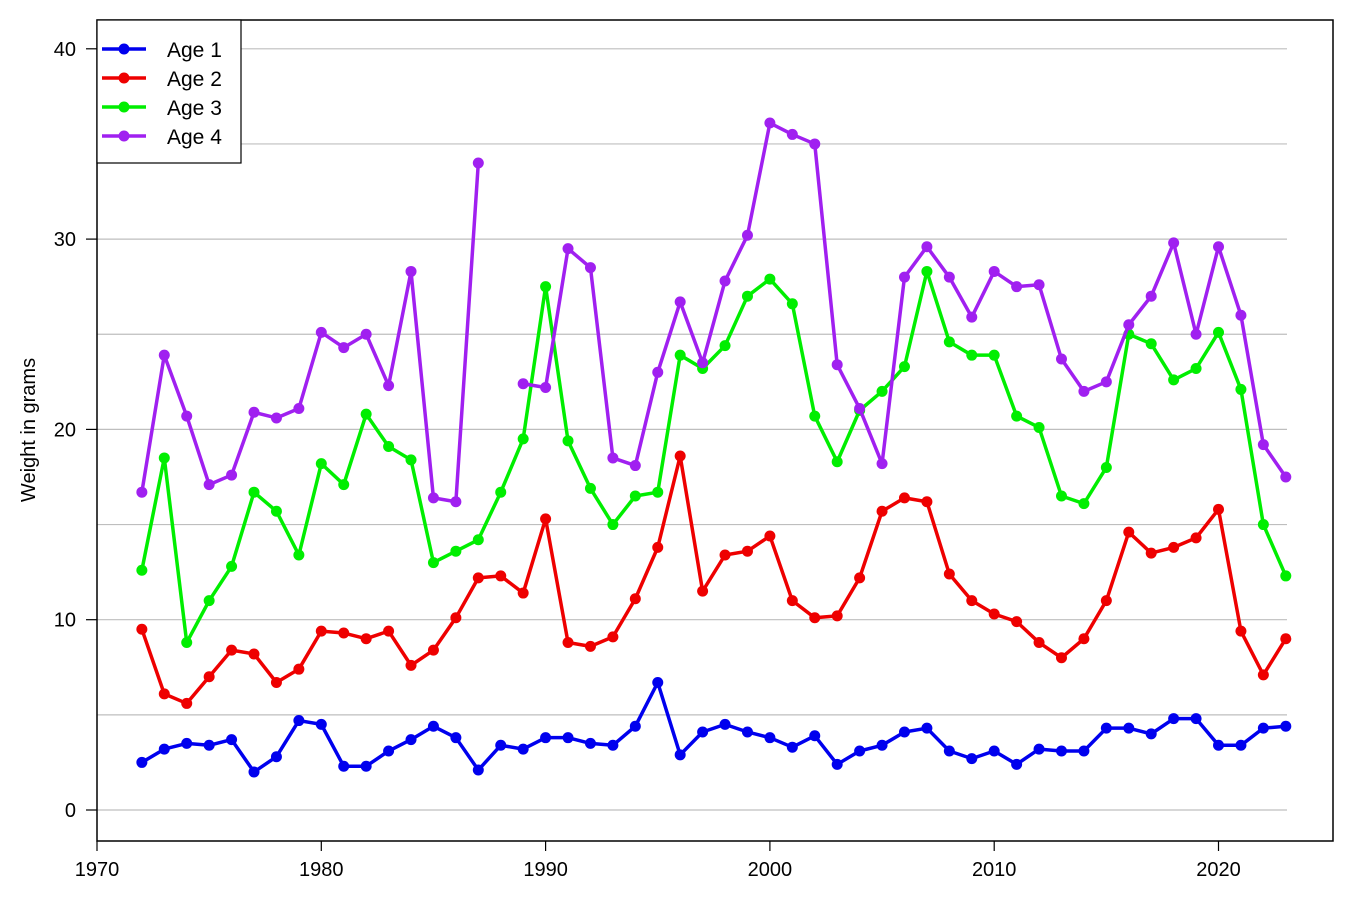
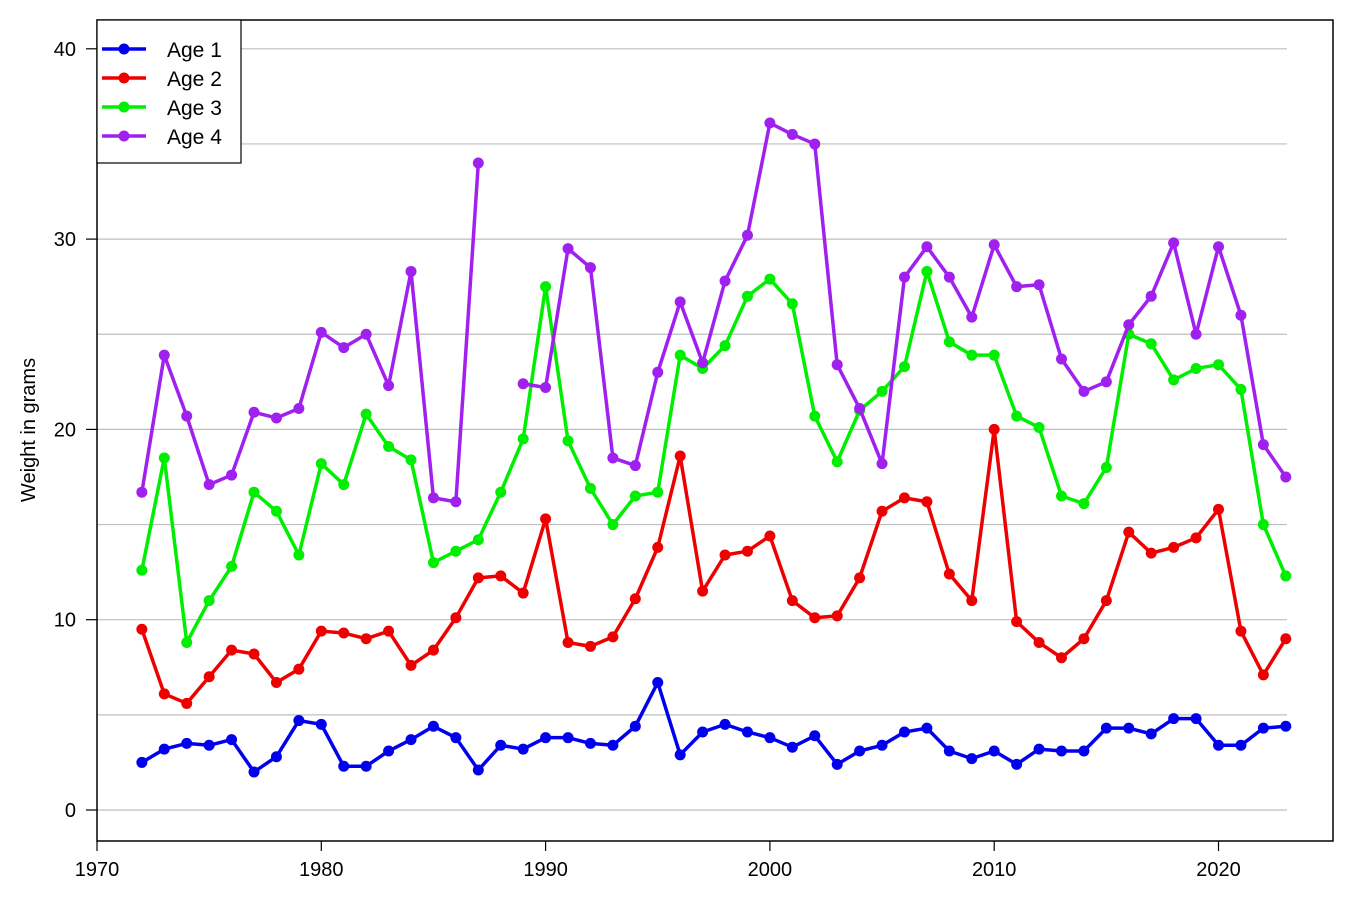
Age 2/2010: 10.3 -> 20.0
Age 4/2010: 28.3 -> 29.7
Age 3/2020: 25.1 -> 23.4
